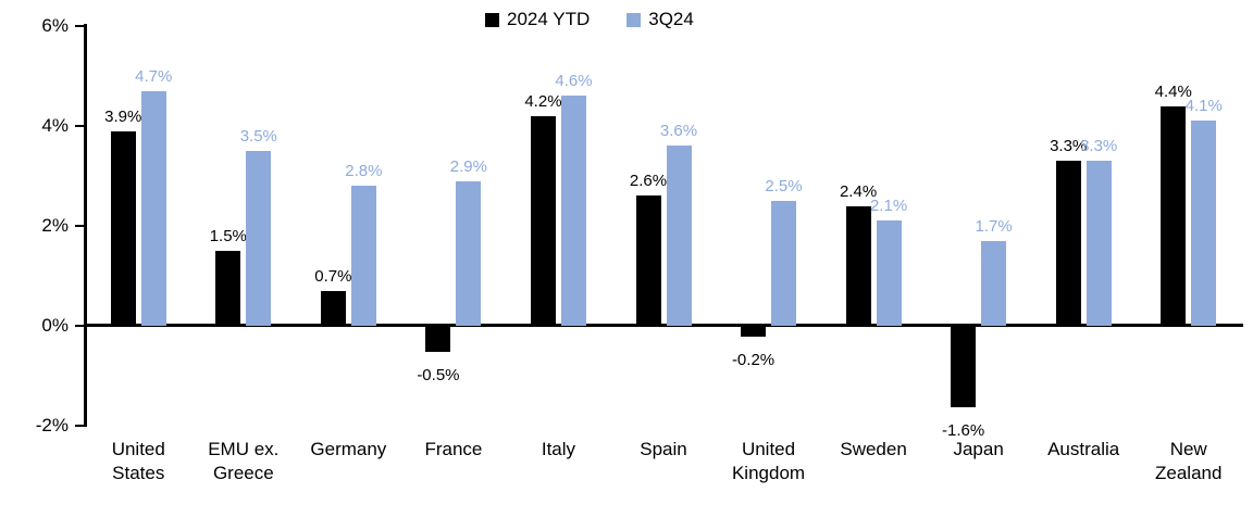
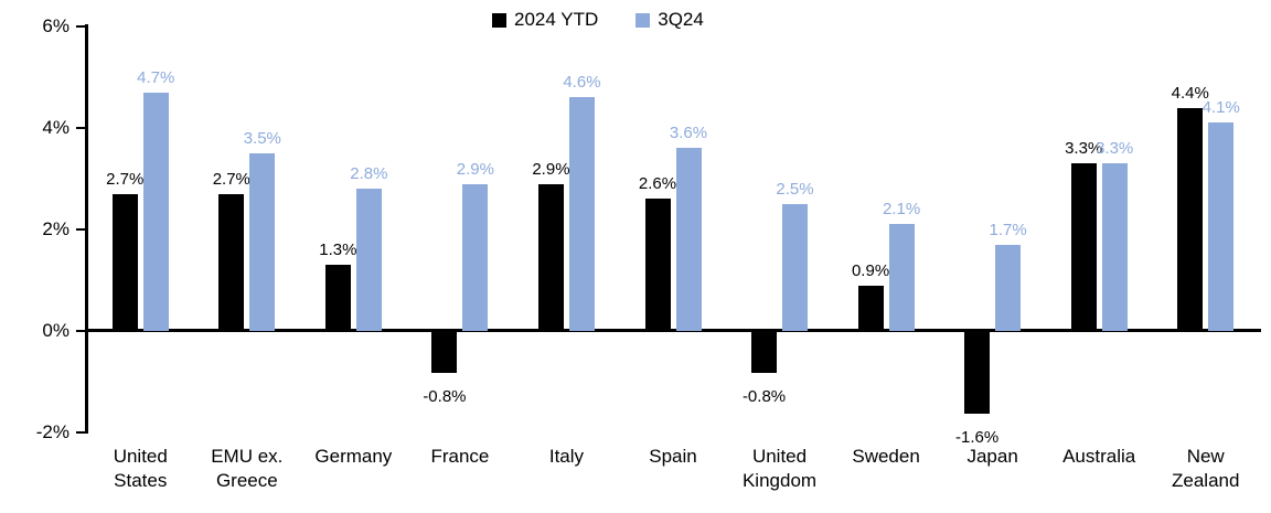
2024 YTD/United States: 3.9% -> 2.7%
2024 YTD/EMU ex. Greece: 1.5% -> 2.7%
2024 YTD/Germany: 0.7% -> 1.3%
2024 YTD/France: -0.5% -> -0.8%
2024 YTD/Italy: 4.2% -> 2.9%
2024 YTD/United Kingdom: -0.2% -> -0.8%
2024 YTD/Sweden: 2.4% -> 0.9%
